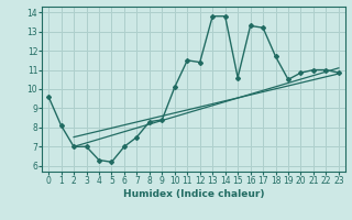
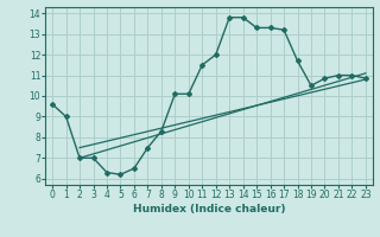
1: 8.1 -> 9.0
6: 7.0 -> 6.5
9: 8.4 -> 10.1
12: 11.4 -> 12.0
15: 10.6 -> 13.3
